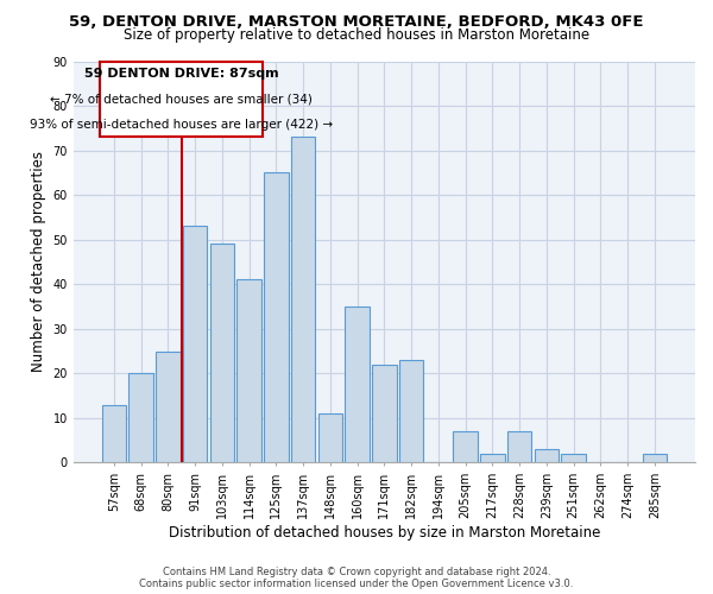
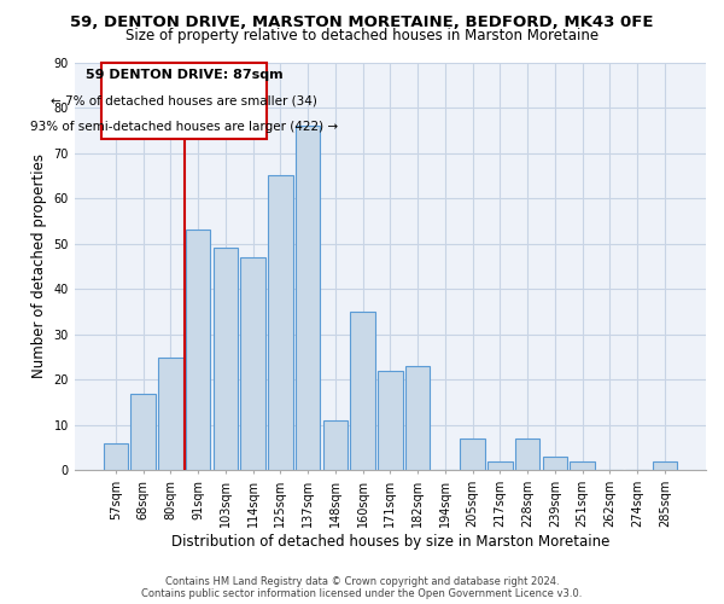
57sqm: 13 -> 6
68sqm: 20 -> 17
114sqm: 41 -> 47
137sqm: 73 -> 76
